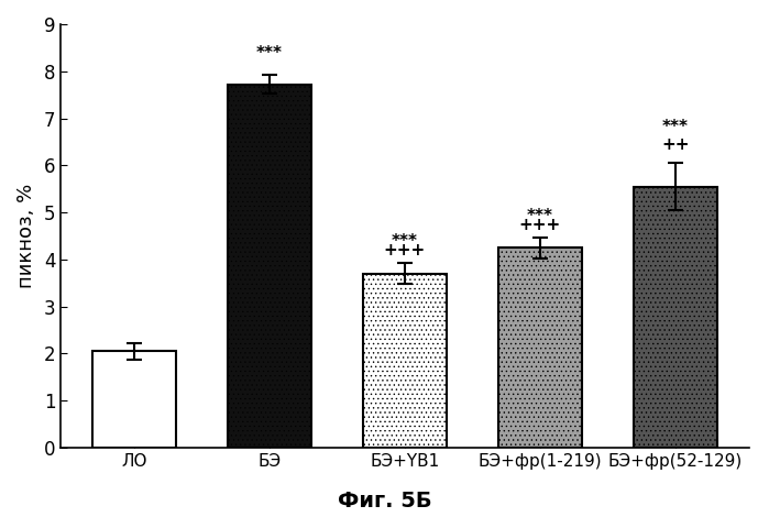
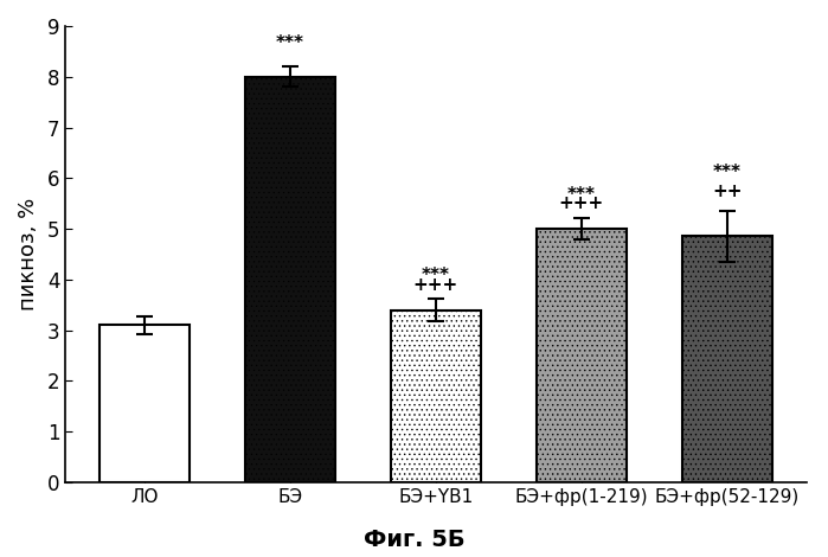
ЛО: 2.05 -> 3.10
БЭ: 7.72 -> 8.00
БЭ+YB1: 3.70 -> 3.40
БЭ+фр(1-219): 4.25 -> 5.00
БЭ+фр(52-129): 5.55 -> 4.85
